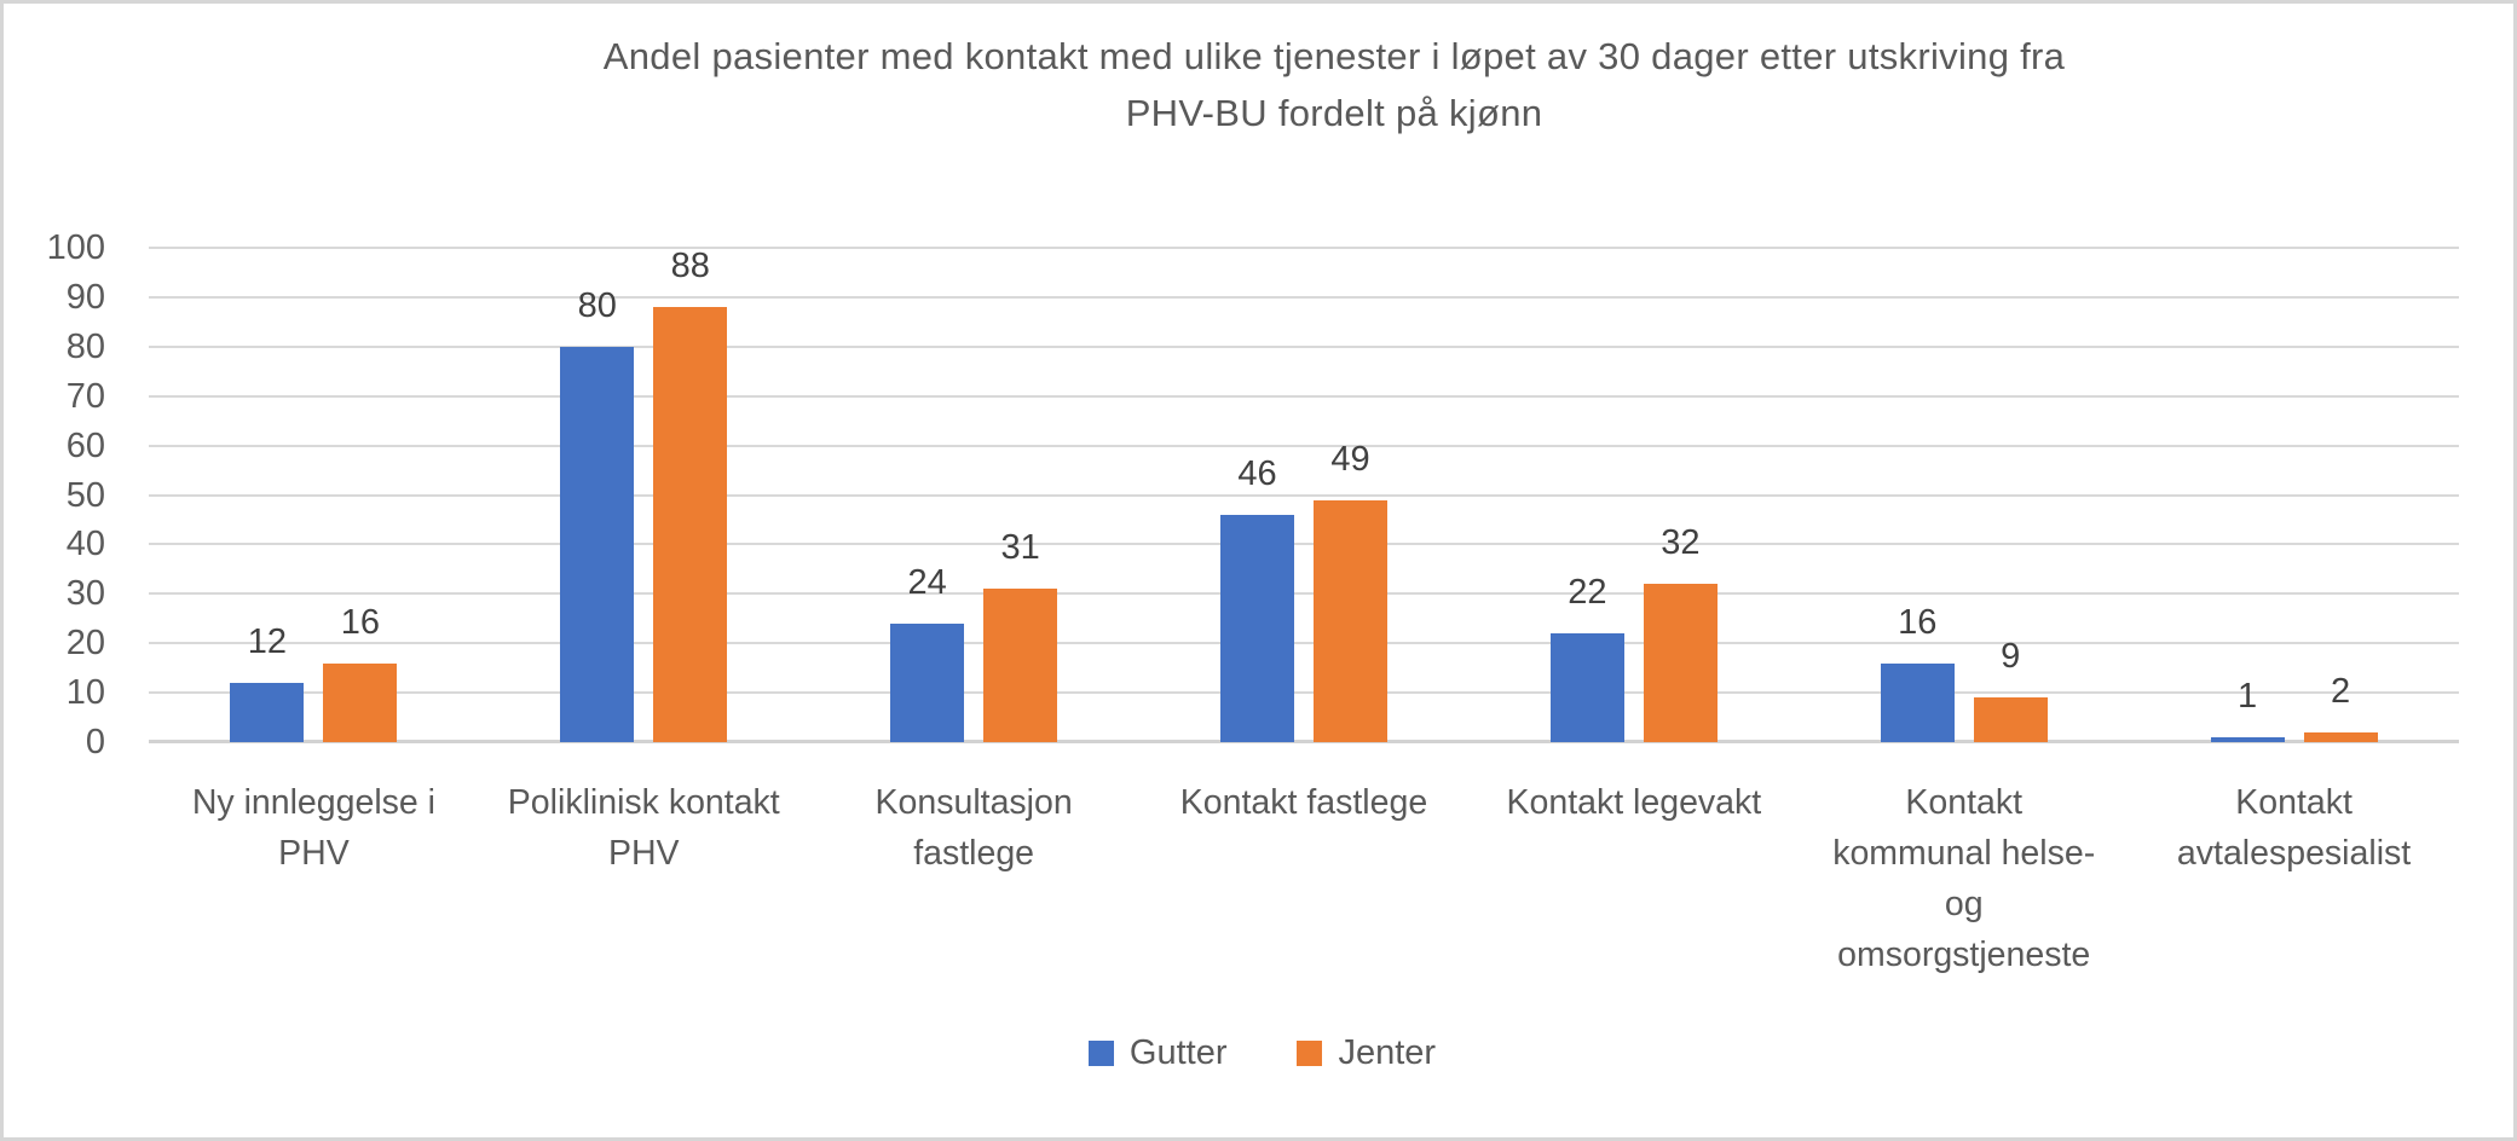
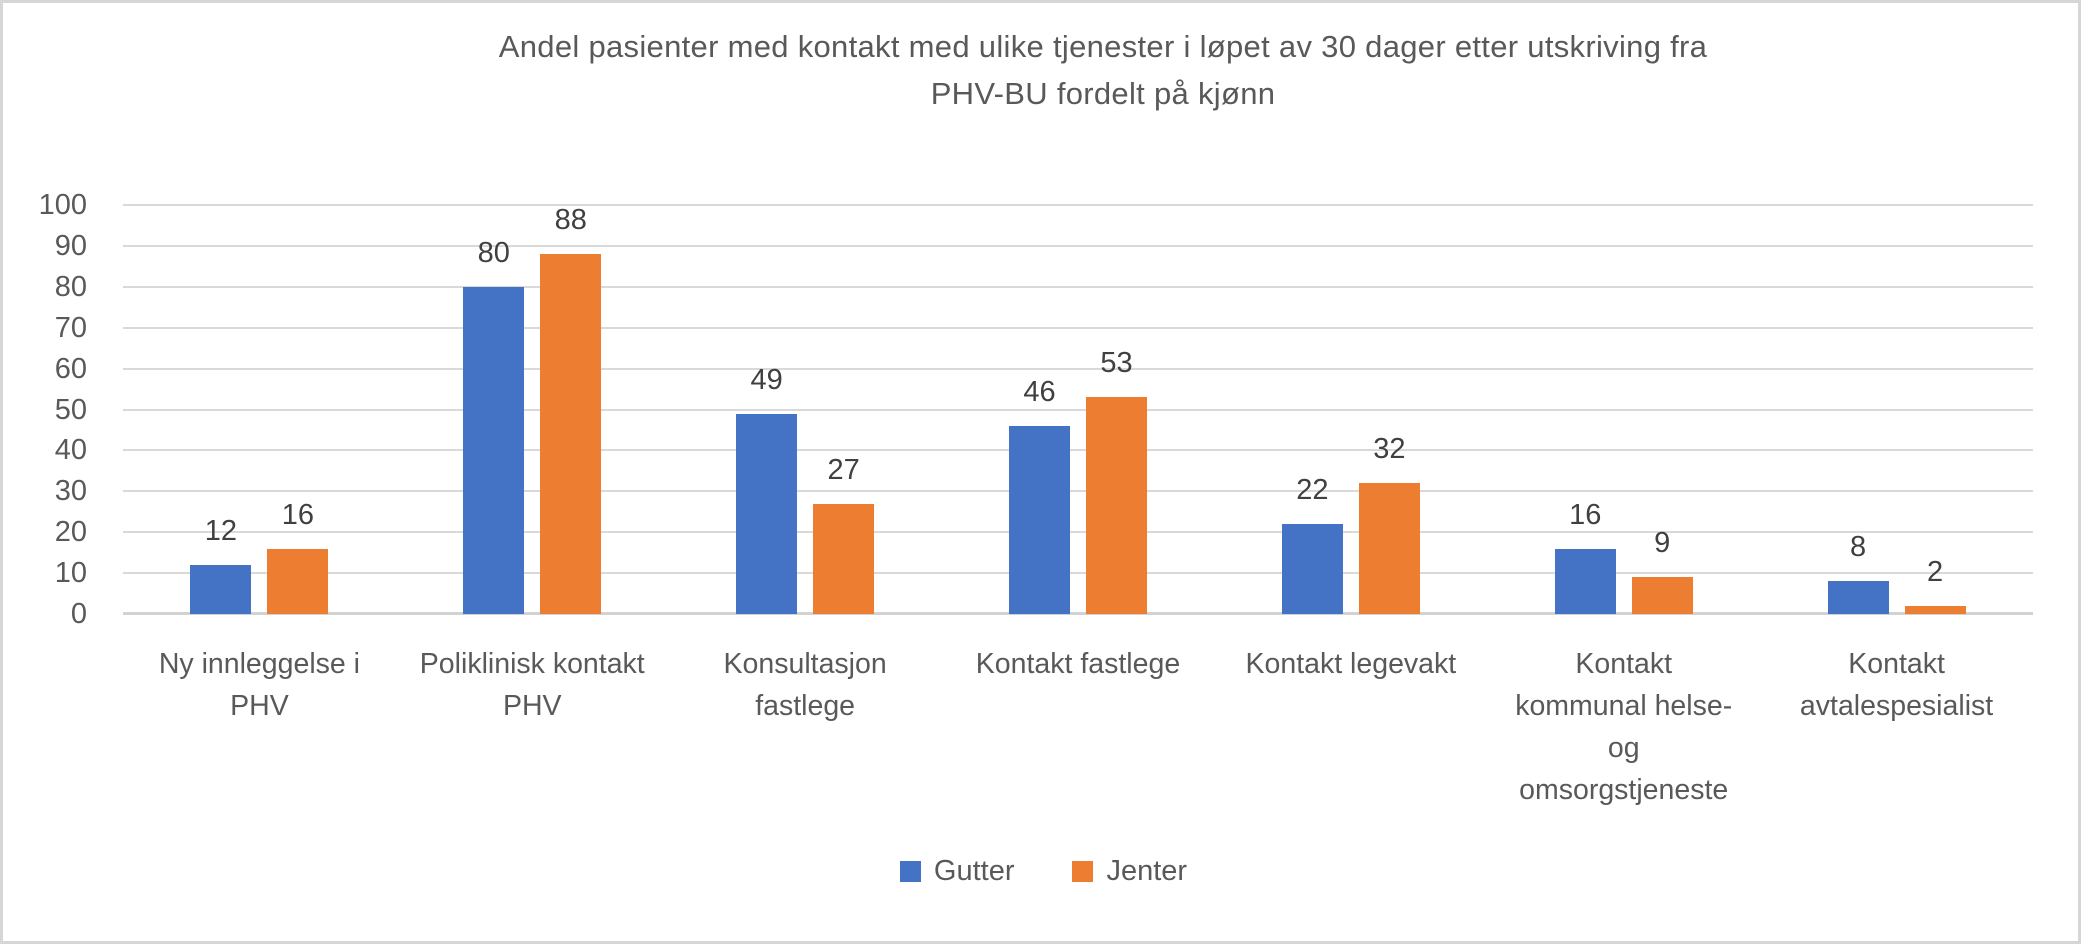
Gutter/Konsultasjon fastlege: 24 -> 49
Jenter/Konsultasjon fastlege: 31 -> 27
Jenter/Kontakt fastlege: 49 -> 53
Gutter/Kontakt avtalespesialist: 1 -> 8
